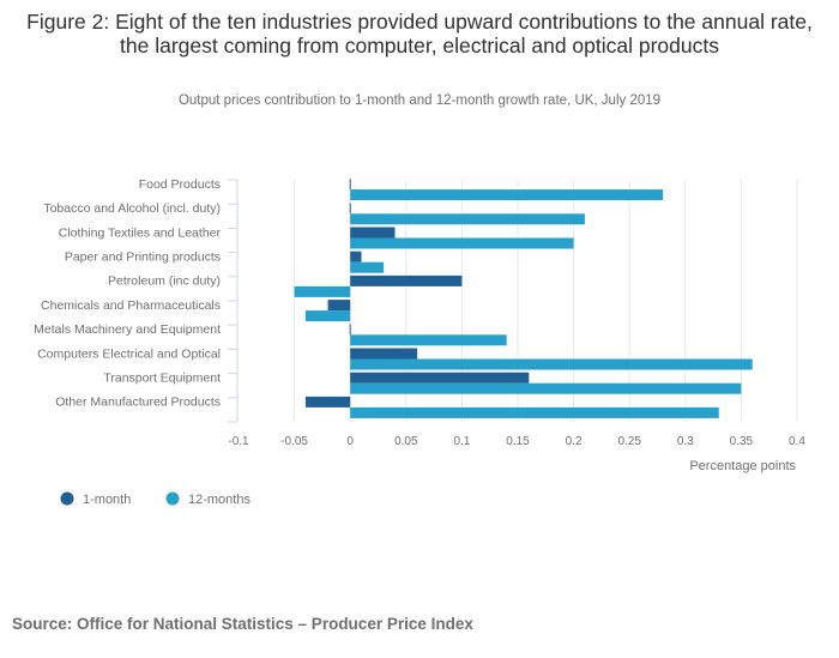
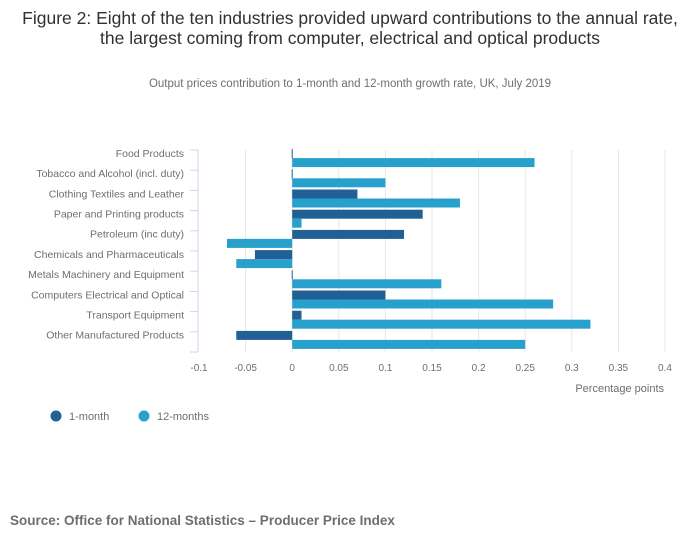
12-months/Food Products: 0.28 -> 0.26
12-months/Tobacco and Alcohol (incl. duty): 0.21 -> 0.10
1-month/Clothing Textiles and Leather: 0.04 -> 0.07
12-months/Clothing Textiles and Leather: 0.20 -> 0.18
1-month/Paper and Printing products: 0.01 -> 0.14
12-months/Paper and Printing products: 0.03 -> 0.01
1-month/Petroleum (inc duty): 0.10 -> 0.12
12-months/Petroleum (inc duty): -0.05 -> -0.07
1-month/Chemicals and Pharmaceuticals: -0.02 -> -0.04
12-months/Chemicals and Pharmaceuticals: -0.04 -> -0.06
12-months/Metals Machinery and Equipment: 0.14 -> 0.16
1-month/Computers Electrical and Optical: 0.06 -> 0.10
12-months/Computers Electrical and Optical: 0.36 -> 0.28
1-month/Transport Equipment: 0.16 -> 0.01
12-months/Transport Equipment: 0.35 -> 0.32
1-month/Other Manufactured Products: -0.04 -> -0.06
12-months/Other Manufactured Products: 0.33 -> 0.25
